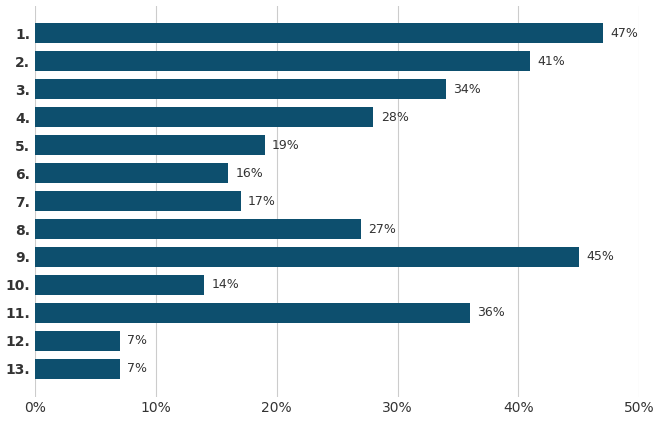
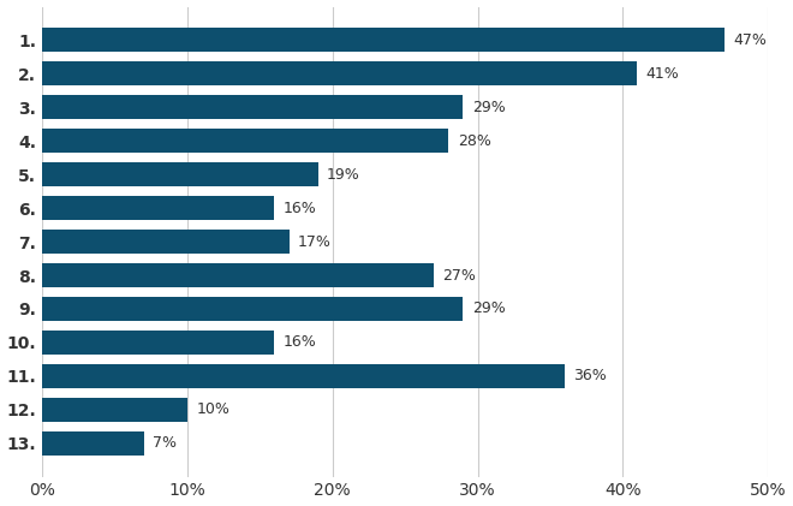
3.: 34% -> 29%
9.: 45% -> 29%
10.: 14% -> 16%
12.: 7% -> 10%
